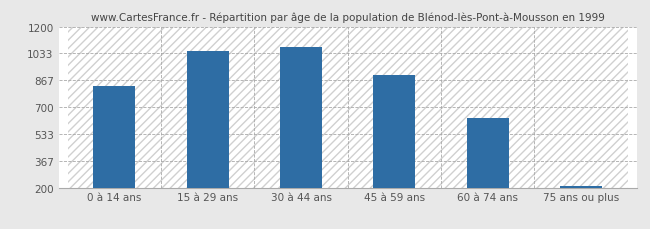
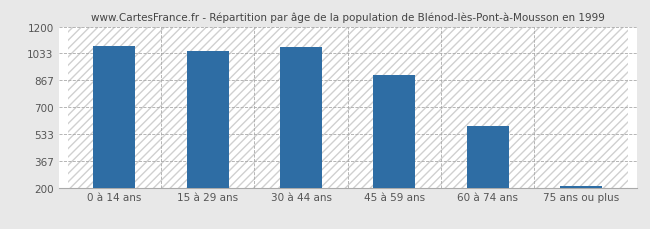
0 à 14 ans: 830 -> 1080
60 à 74 ans: 630 -> 580
